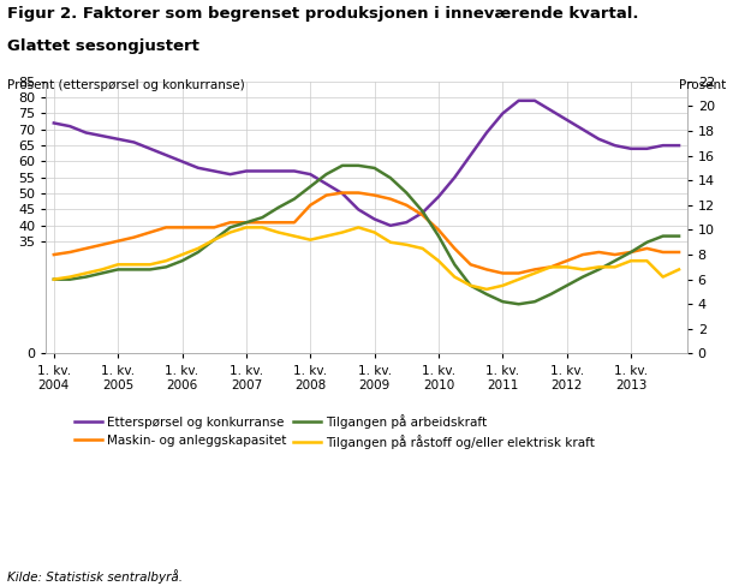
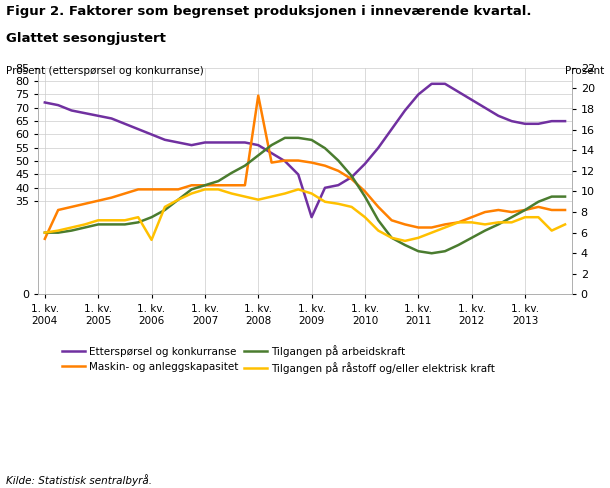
Maskin- og anleggskapasitet/1. kv. 2004: 8.0 -> 5.4
Tilgangen på råstoff og/eller elektrisk kraft/1. kv. 2006: 8.0 -> 5.3
Maskin- og anleggskapasitet/1. kv. 2008: 12.0 -> 19.3
Etterspørsel og konkurranse/1. kv. 2009: 42 -> 29
